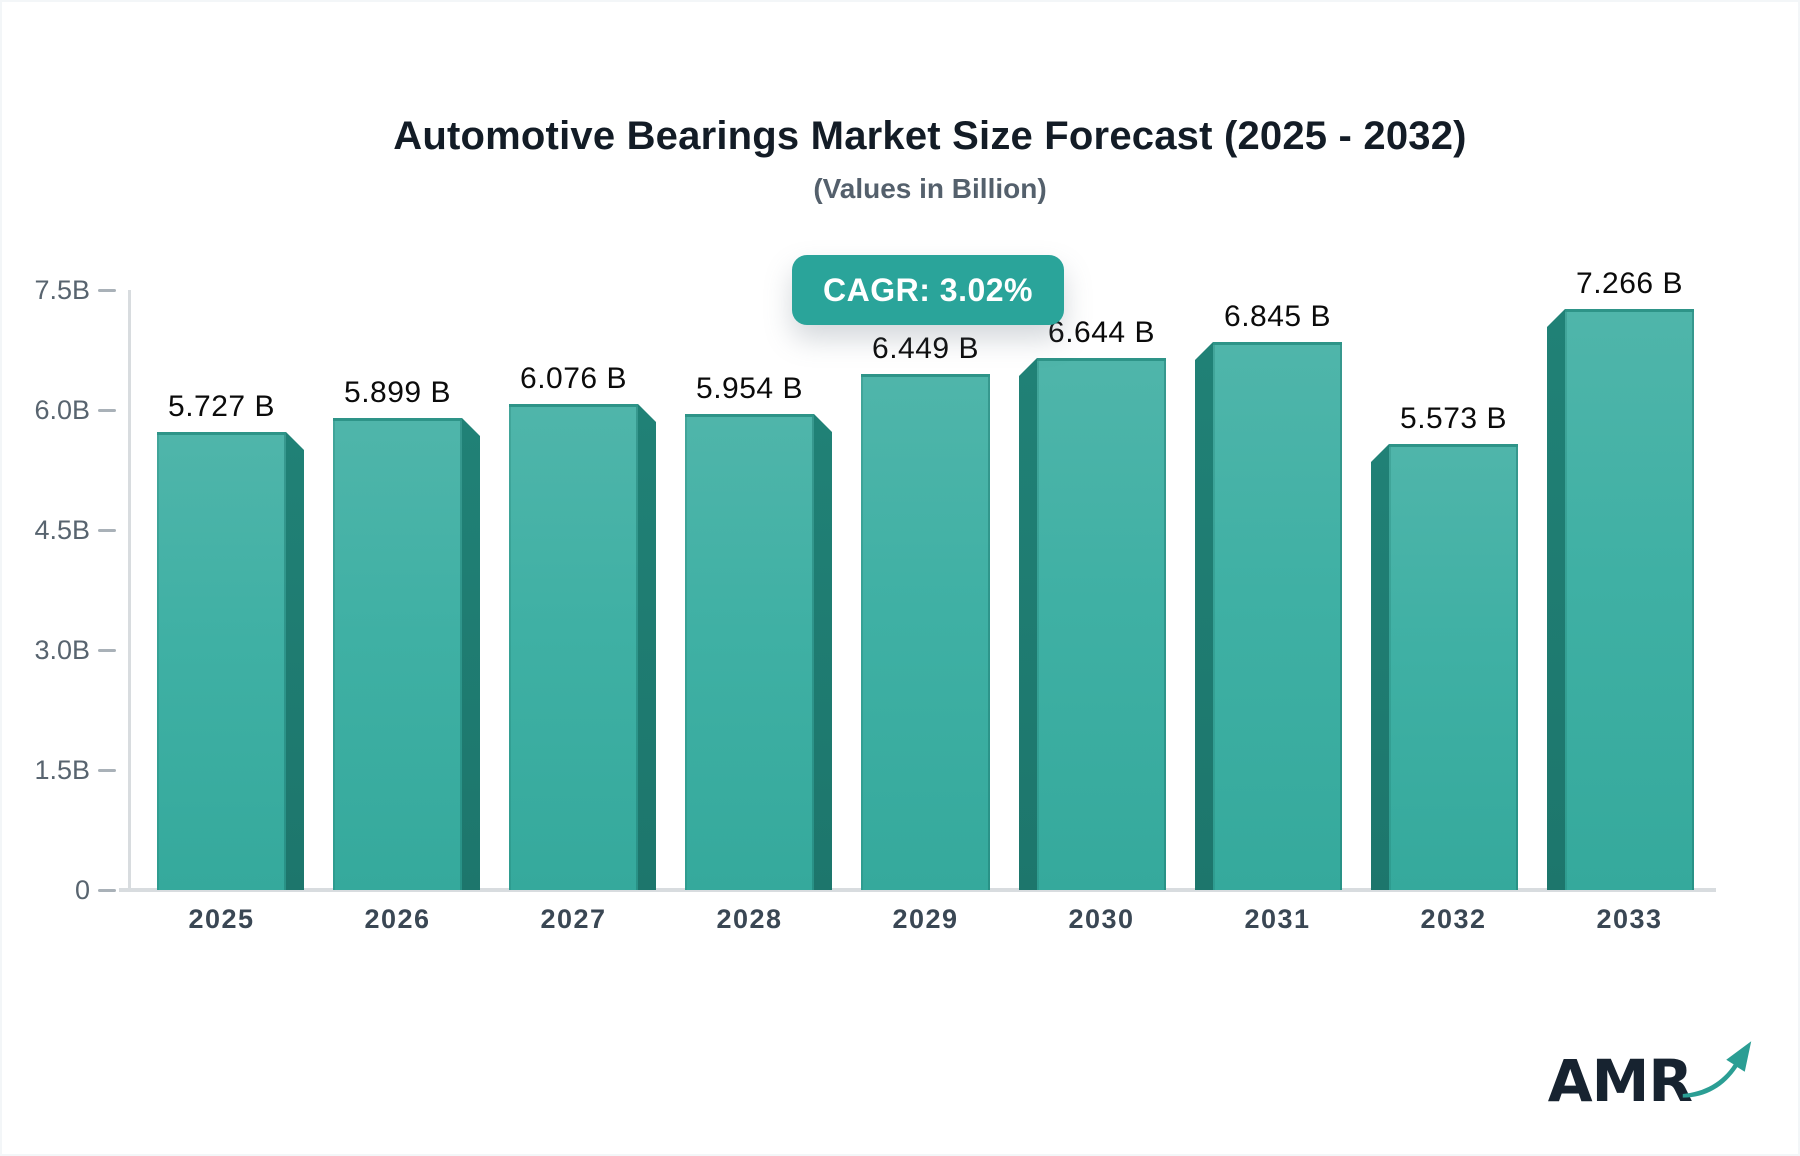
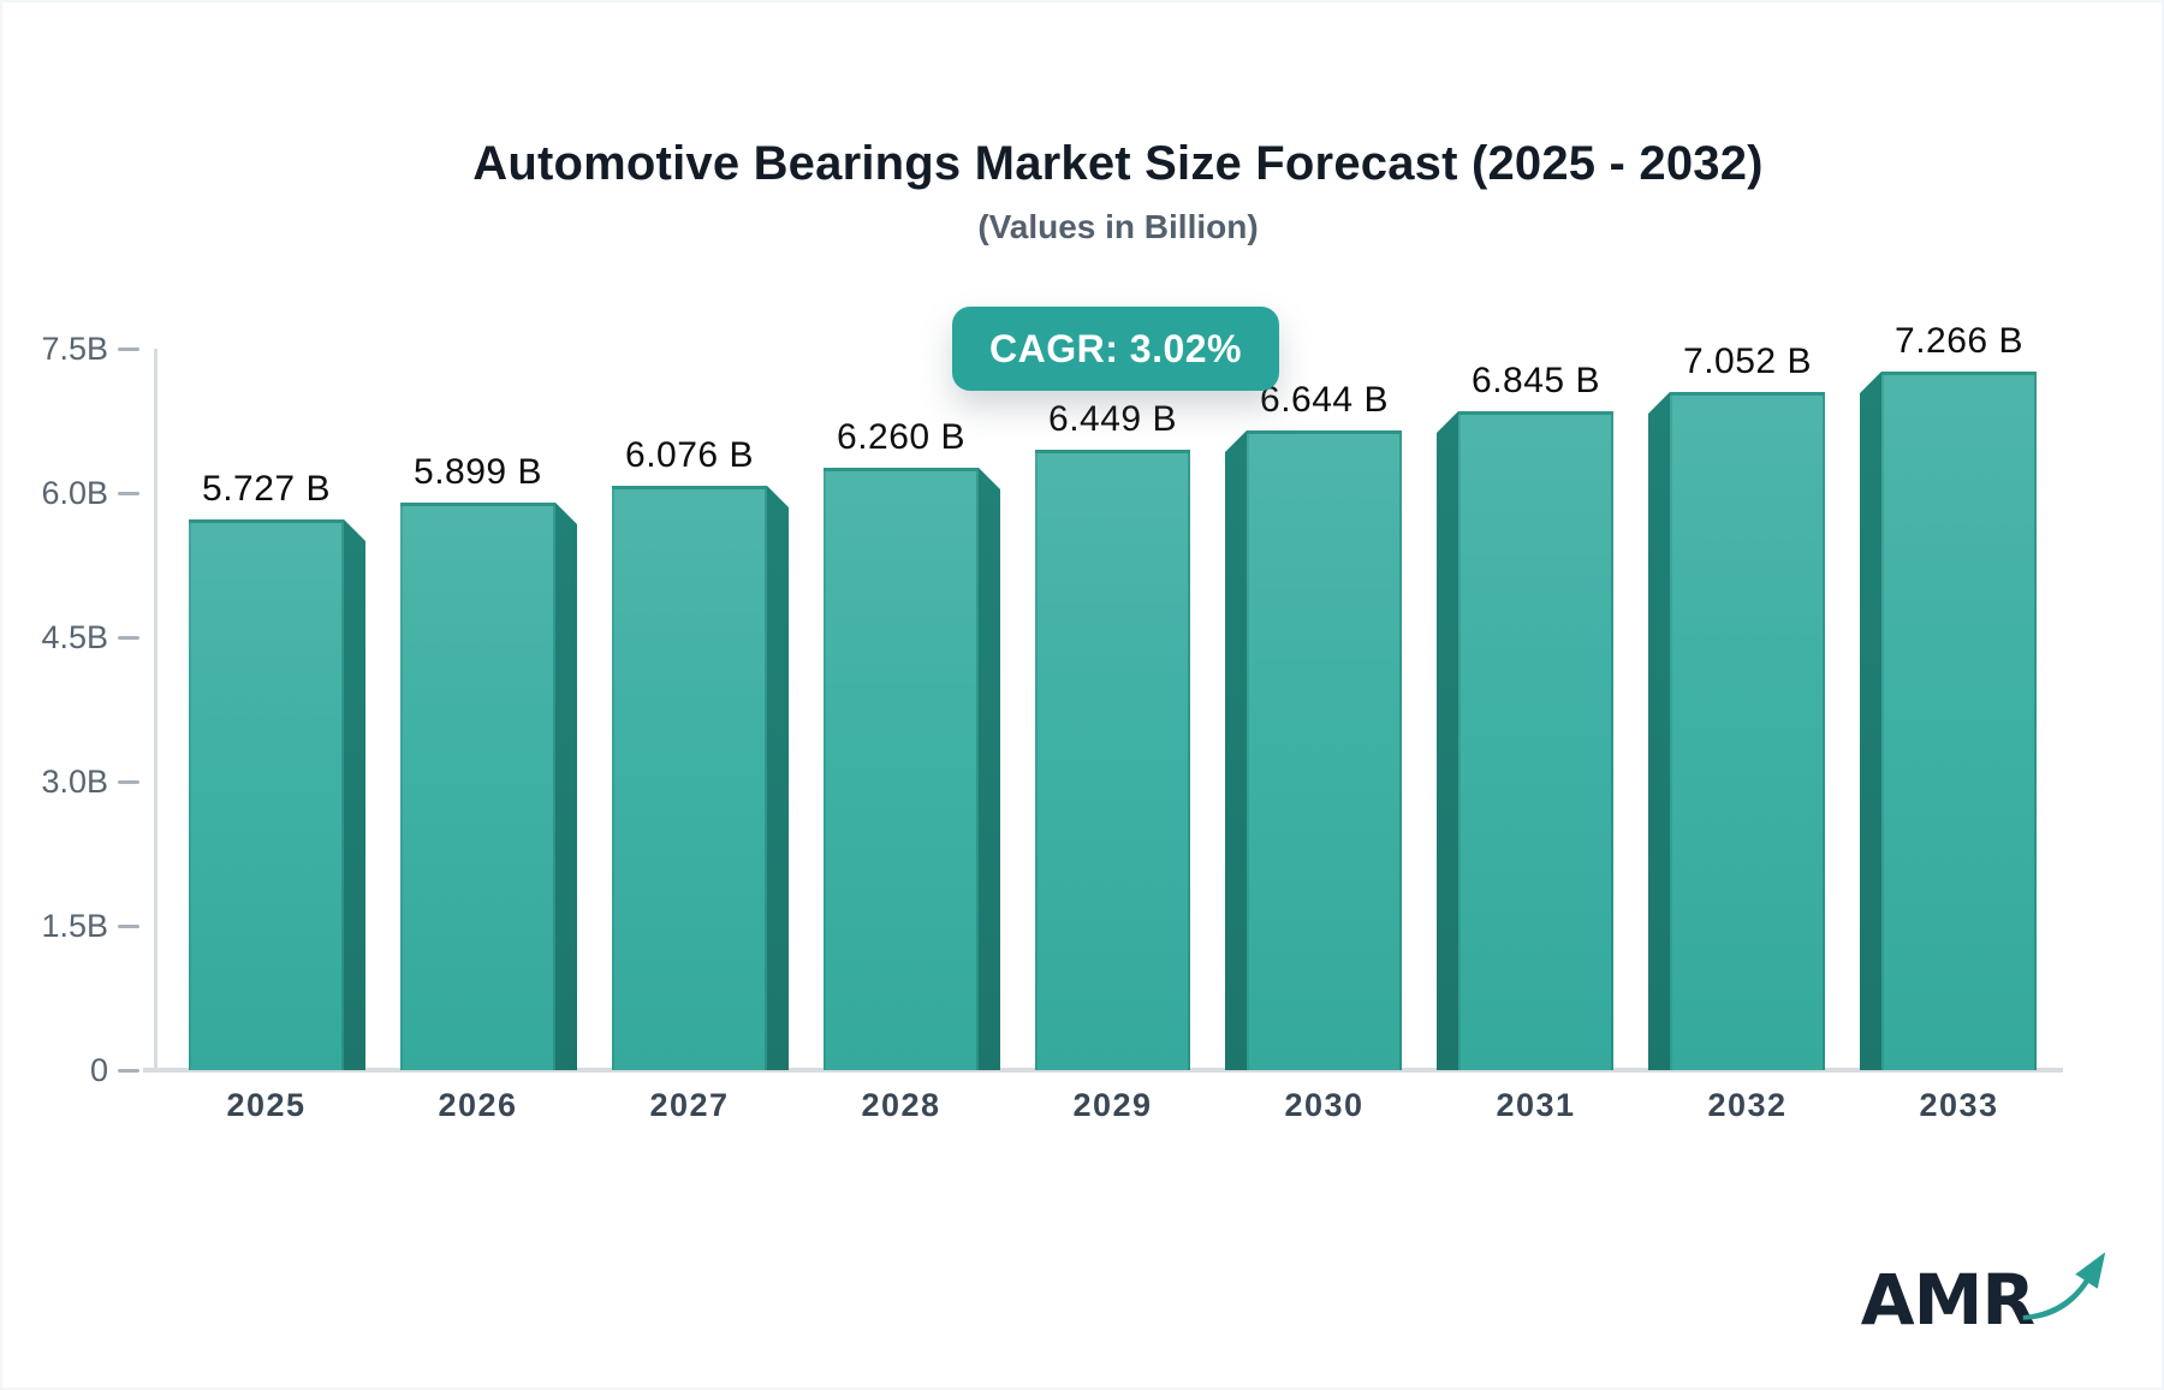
2028: 5.954 -> 6.260
2032: 5.573 -> 7.052
